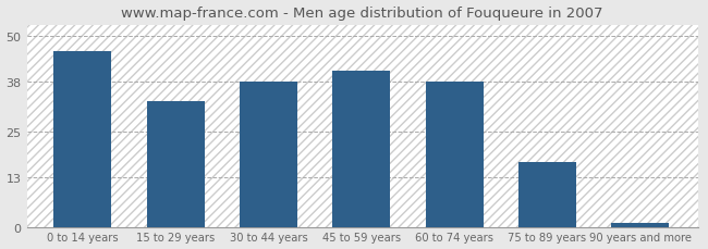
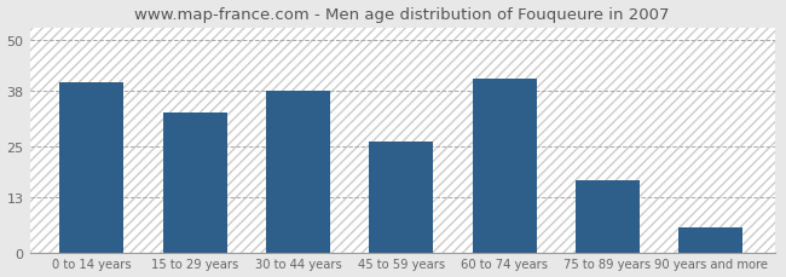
0 to 14 years: 46 -> 40
45 to 59 years: 41 -> 26
60 to 74 years: 38 -> 41
90 years and more: 1 -> 6
